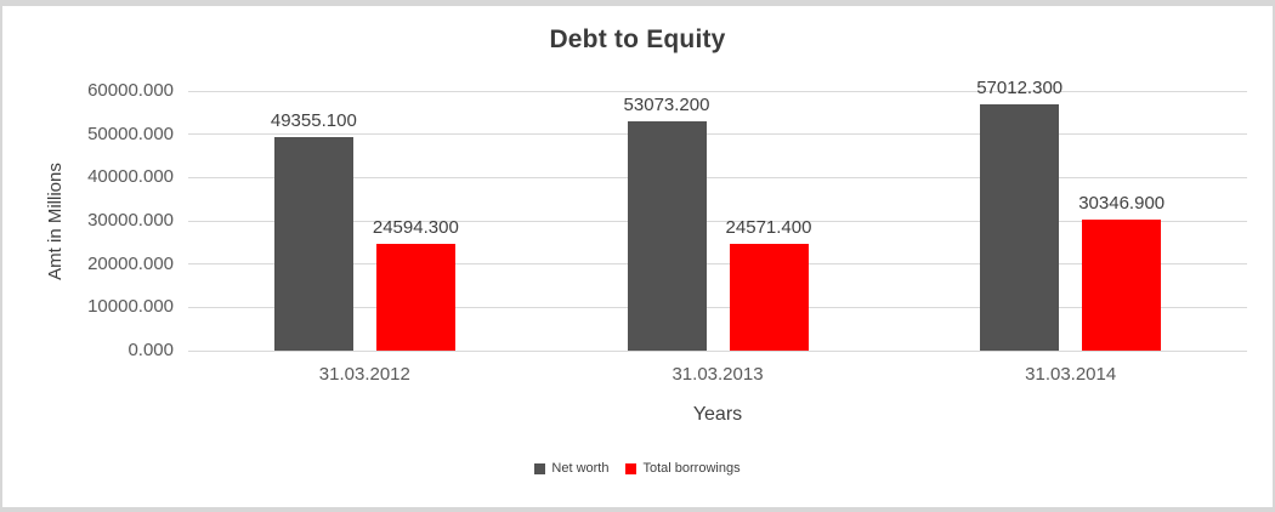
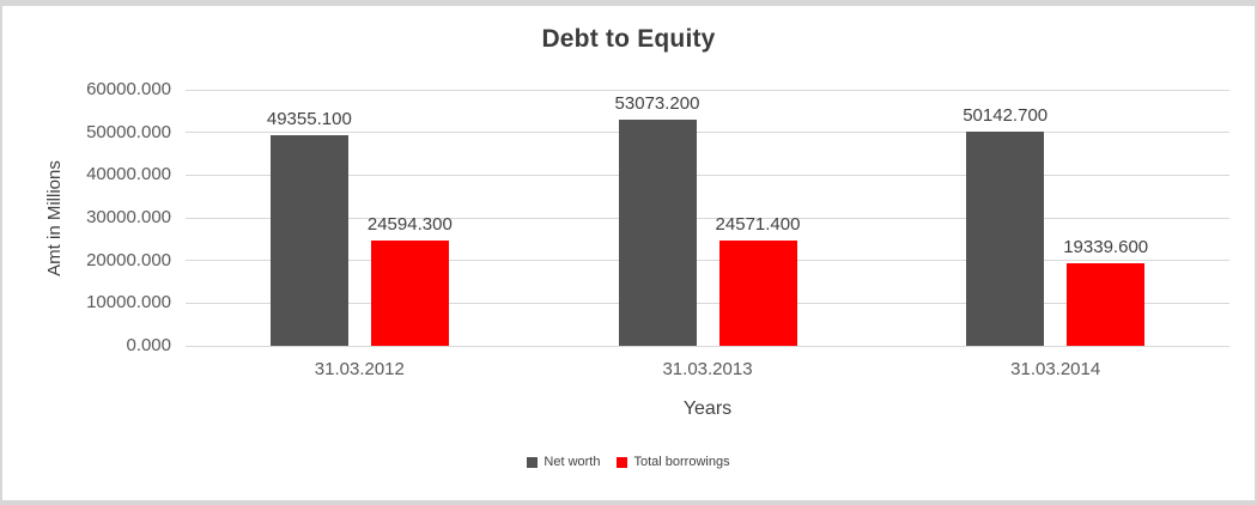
Net worth/31.03.2014: 57012.300 -> 50142.700
Total borrowings/31.03.2014: 30346.900 -> 19339.600
